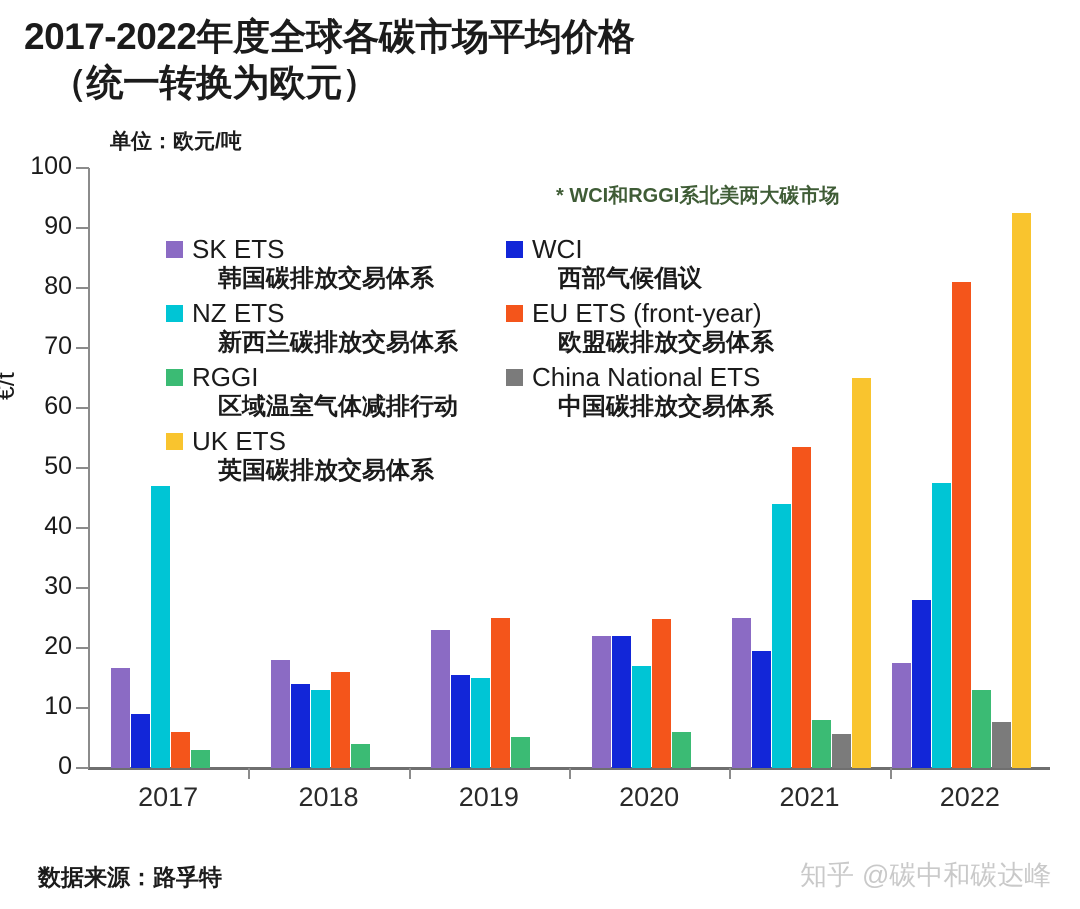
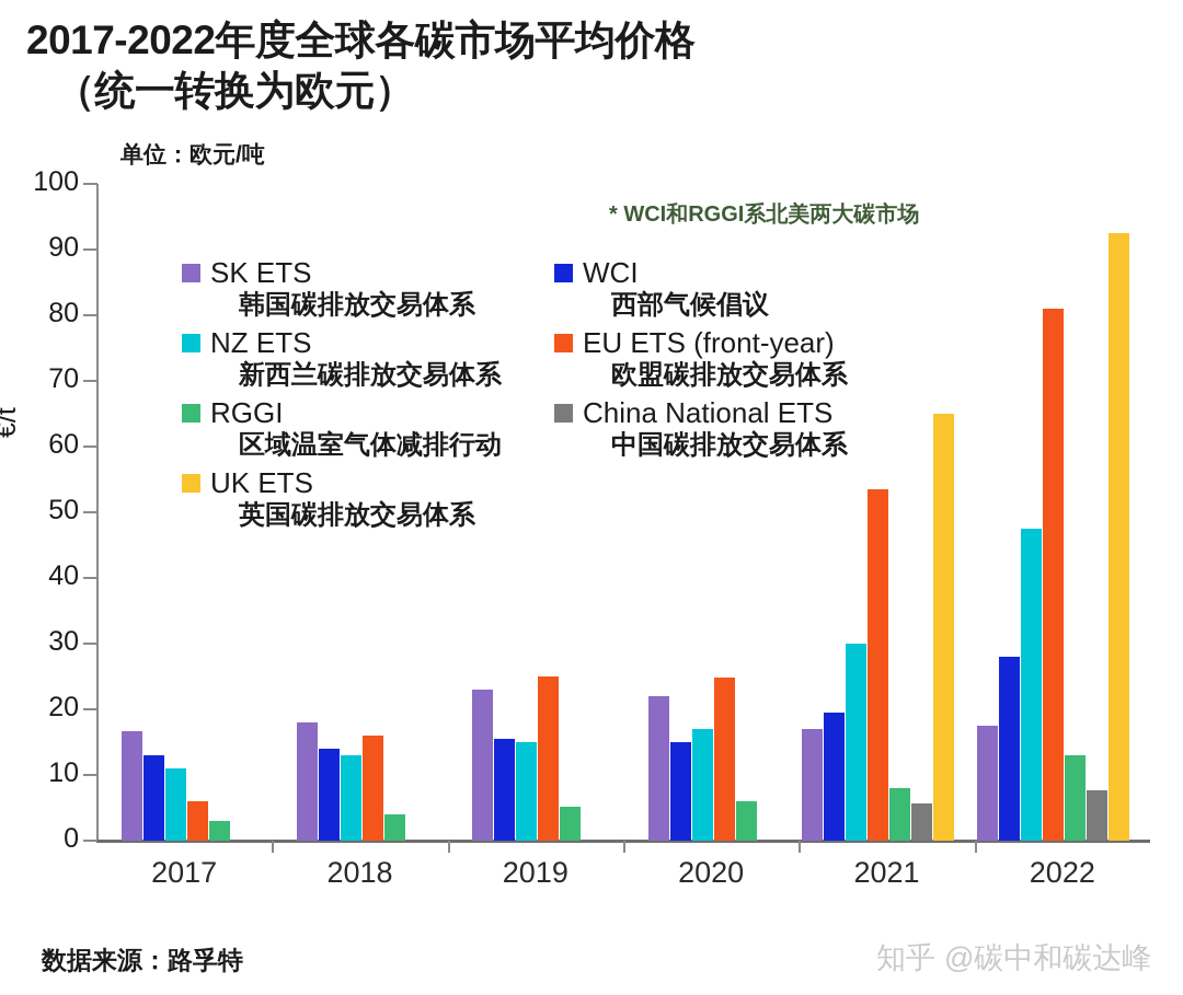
WCI/2017: 9 -> 13
NZ ETS/2017: 47 -> 11
WCI/2020: 22 -> 15
SK ETS/2021: 25 -> 17
NZ ETS/2021: 44 -> 30
